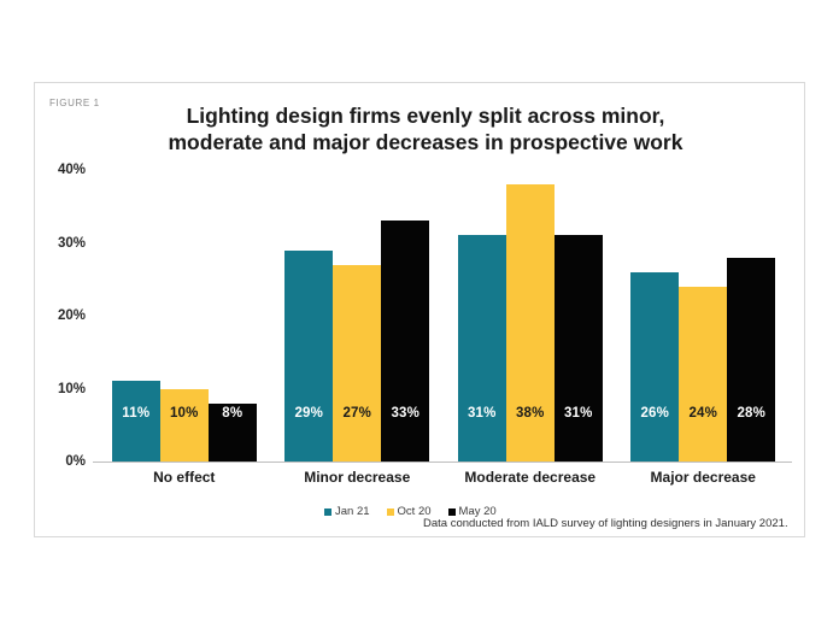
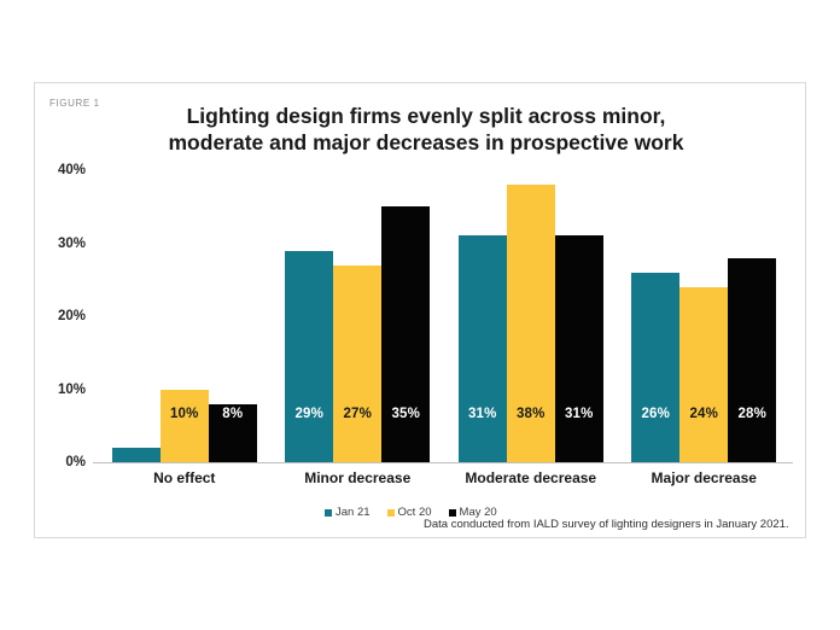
Jan 21/No effect: 11% -> 2%
May 20/Minor decrease: 33% -> 35%
